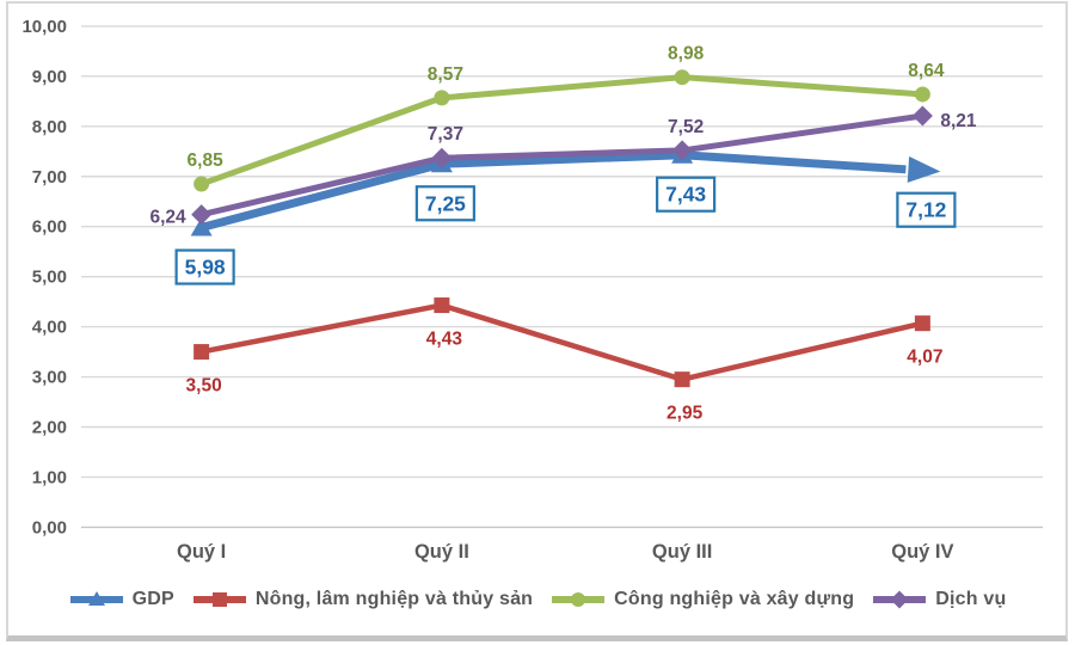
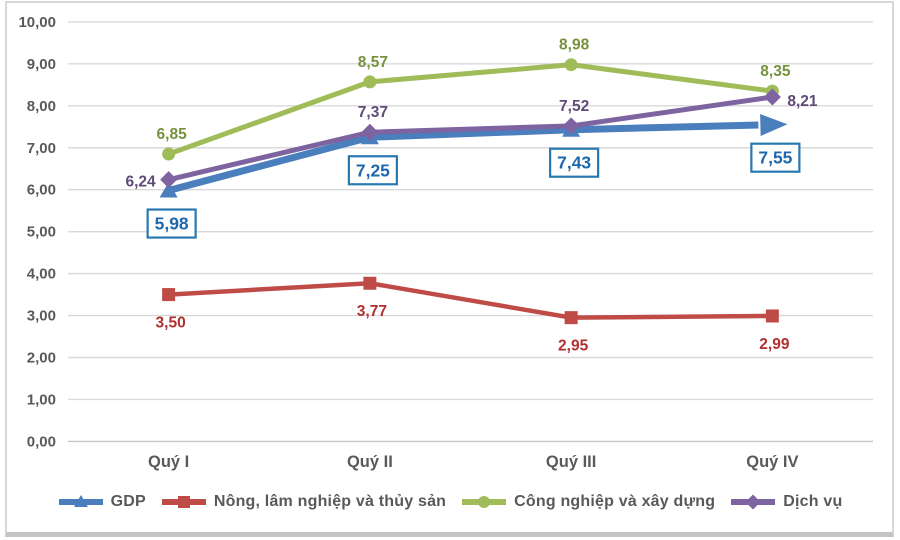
Nông, lâm nghiệp và thủy sản/Quý II: 4,43 -> 3,77
GDP/Quý IV: 7,12 -> 7,55
Nông, lâm nghiệp và thủy sản/Quý IV: 4,07 -> 2,99
Công nghiệp và xây dựng/Quý IV: 8,64 -> 8,35
